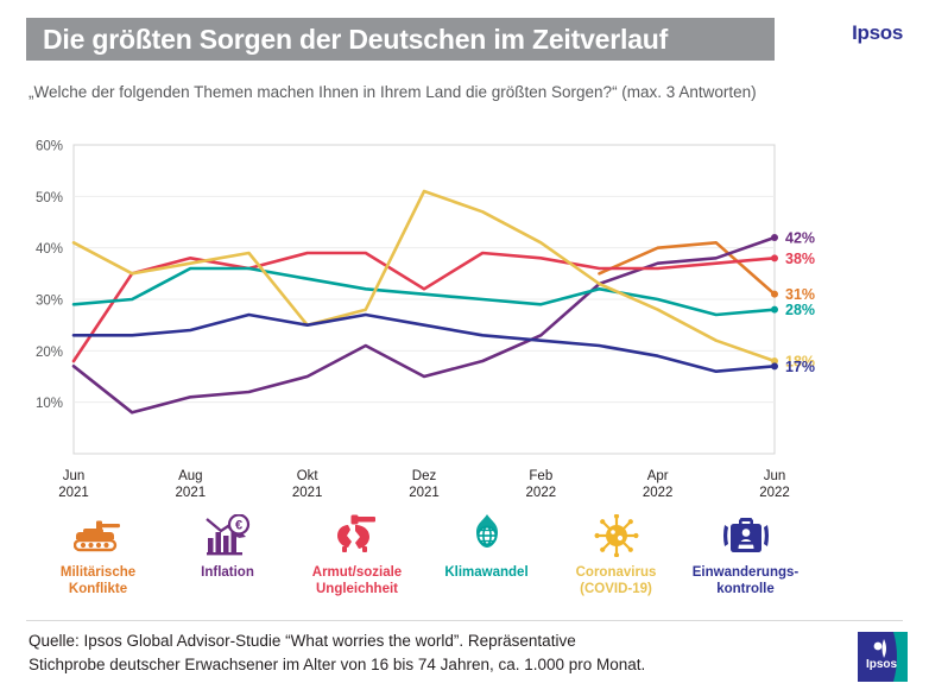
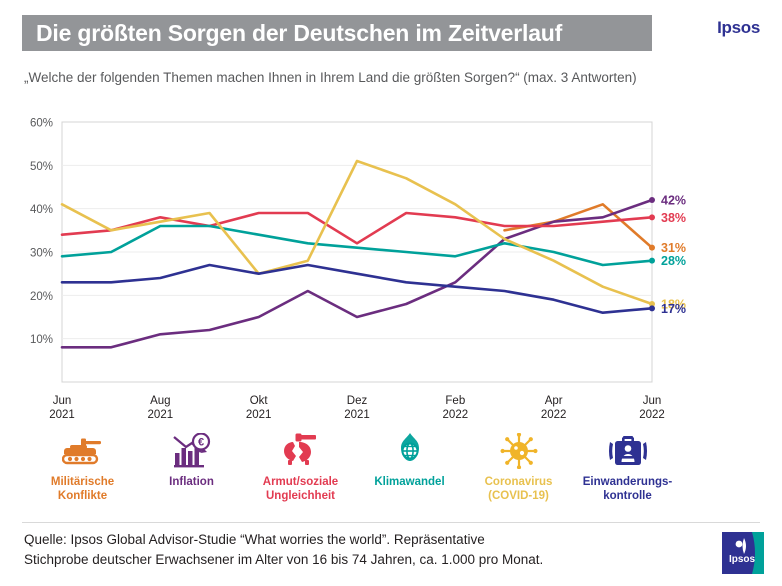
Inflation/Jun 2021: 17% -> 8%
Armut/soziale Ungleichheit/Jun 2021: 18% -> 34%
Militärische Konflikte/Apr 2022: 40% -> 37%
